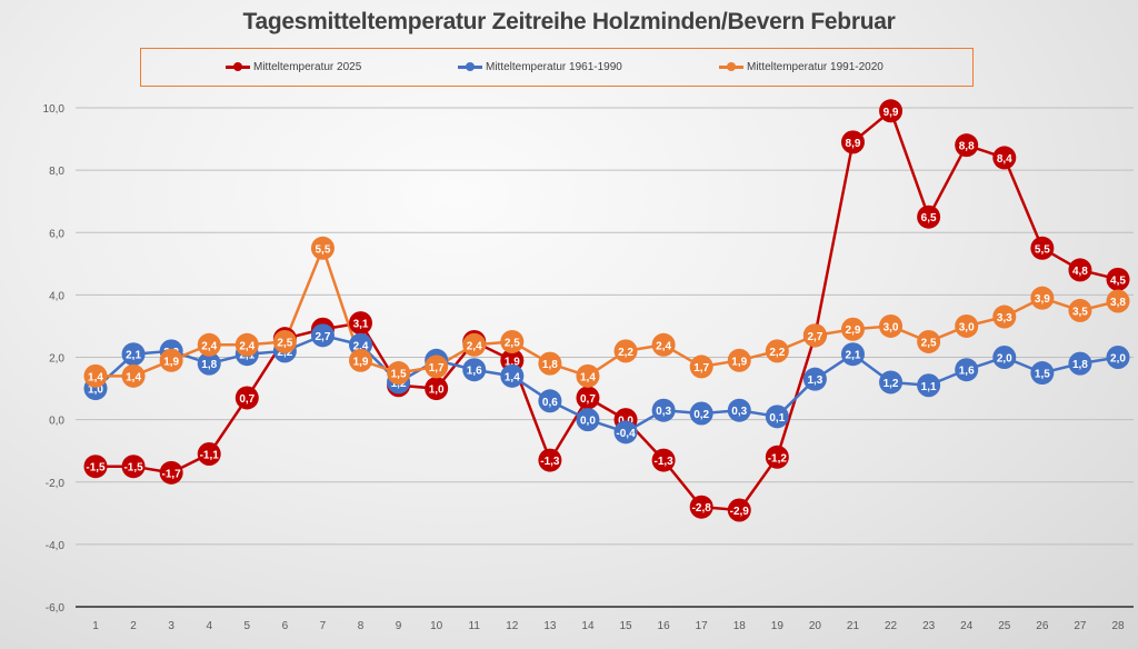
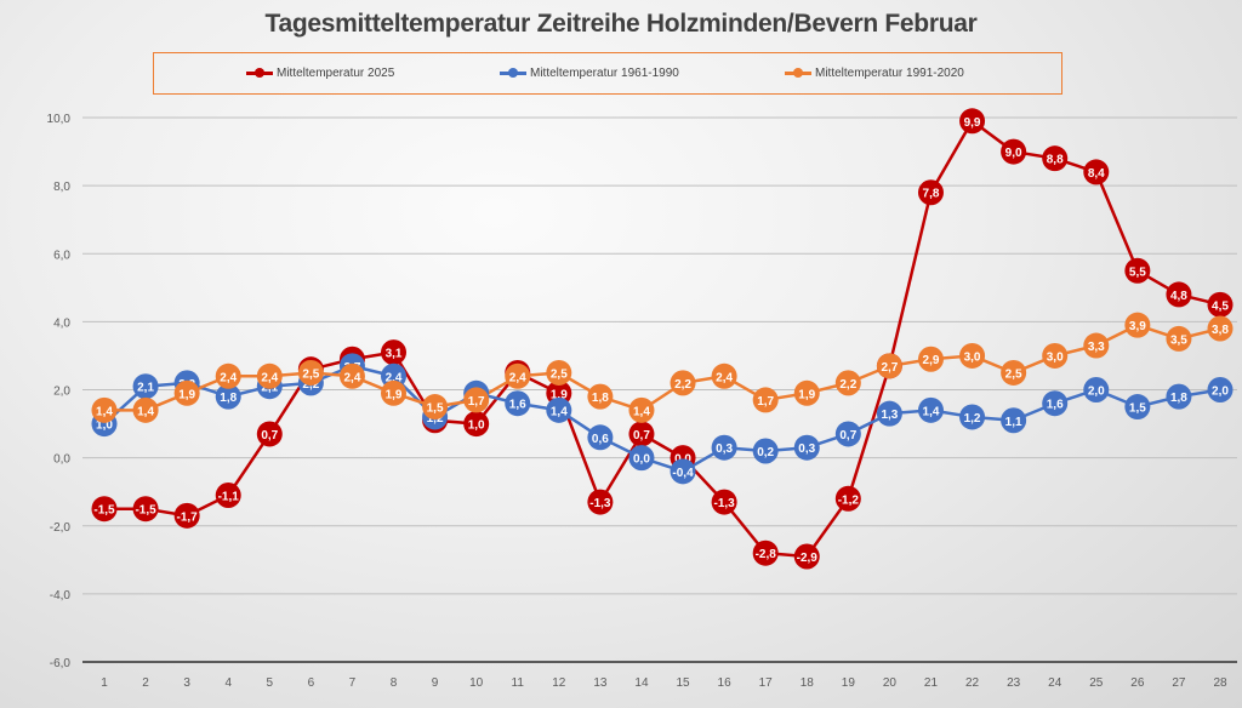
Mitteltemperatur 1991-2020/7: 5,5 -> 2,4
Mitteltemperatur 1961-1990/19: 0,1 -> 0,7
Mitteltemperatur 2025/21: 8,9 -> 7,8
Mitteltemperatur 1961-1990/21: 2,1 -> 1,4
Mitteltemperatur 2025/23: 6,5 -> 9,0
